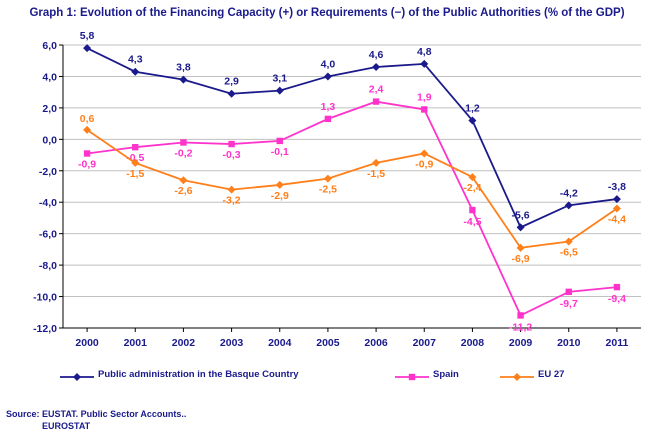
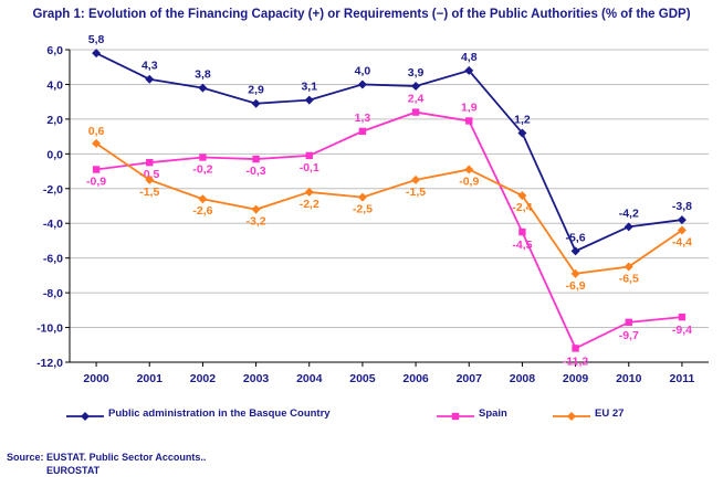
EU 27/2004: -2,9 -> -2,2
Public administration in the Basque Country/2006: 4,6 -> 3,9
